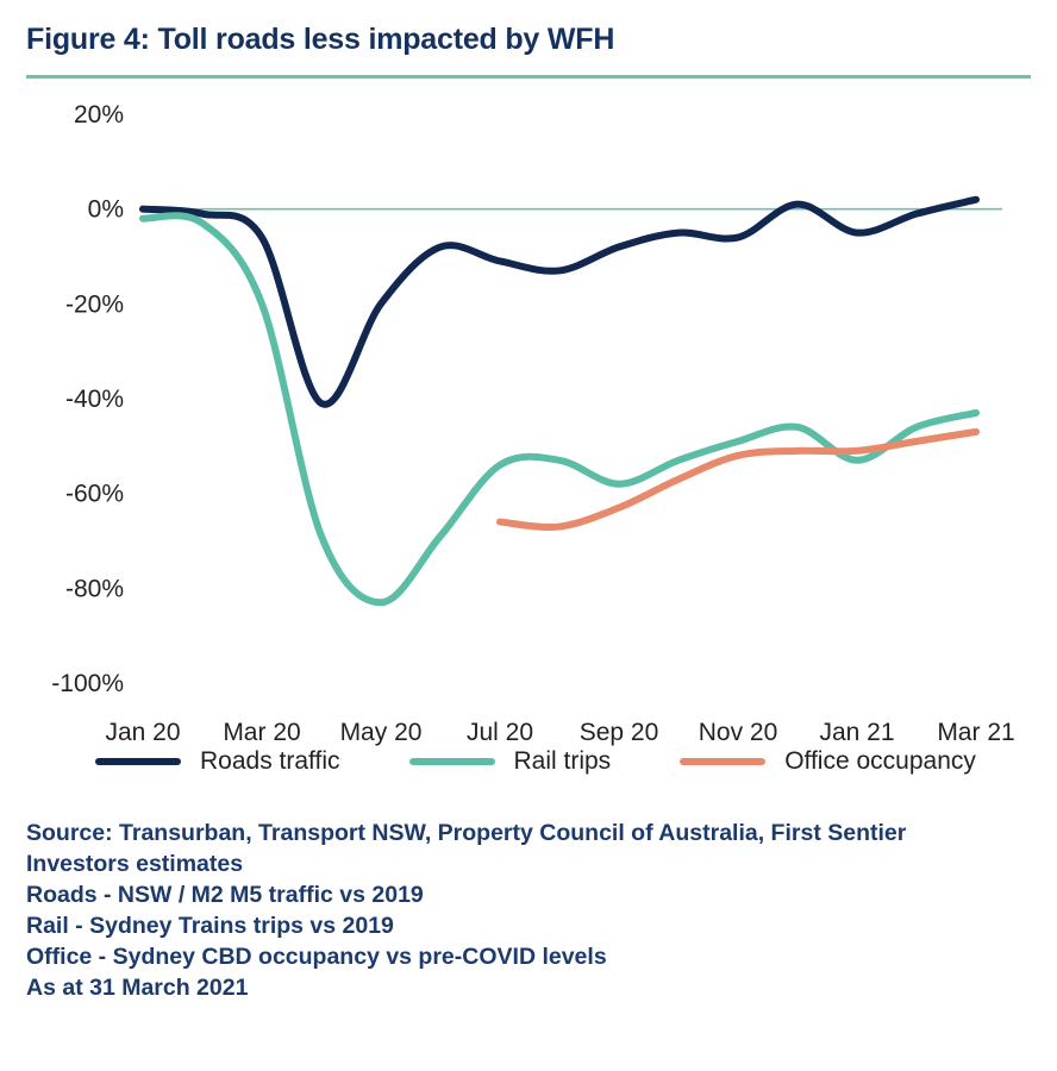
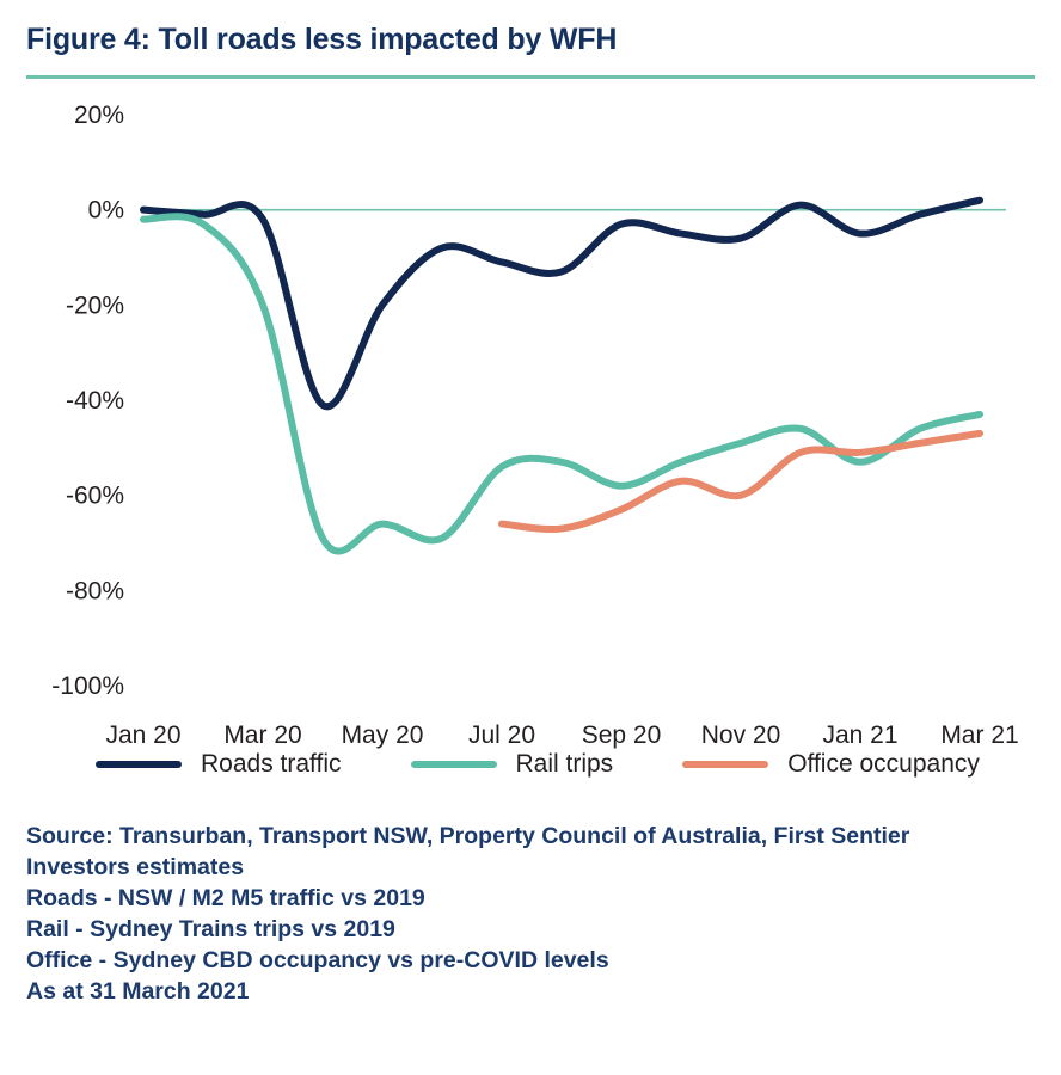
Roads traffic/Mar 20: -6% -> -2%
Rail trips/May 20: -83% -> -66%
Roads traffic/Sep 20: -8% -> -3%
Office occupancy/Nov 20: -52% -> -60%
